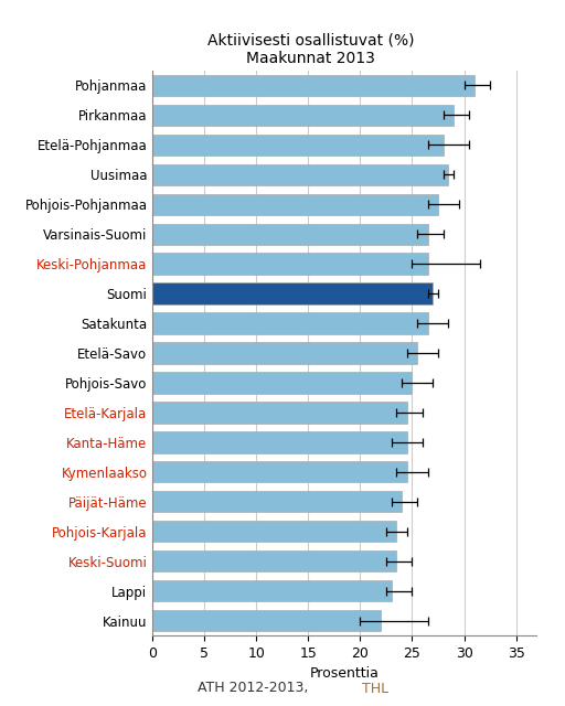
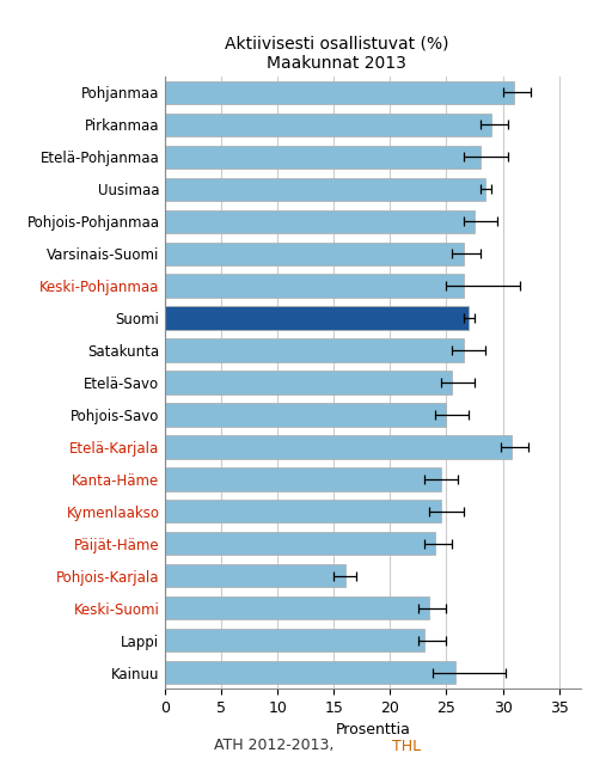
Etelä-Karjala: 24.5 -> 30.8
Pohjois-Karjala: 23.5 -> 16.0
Kainuu: 22.0 -> 25.8
